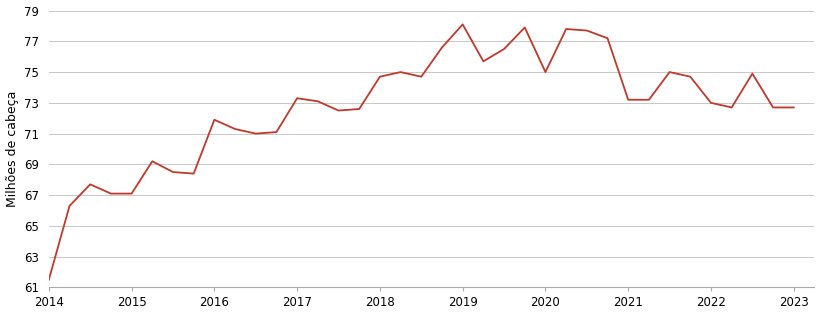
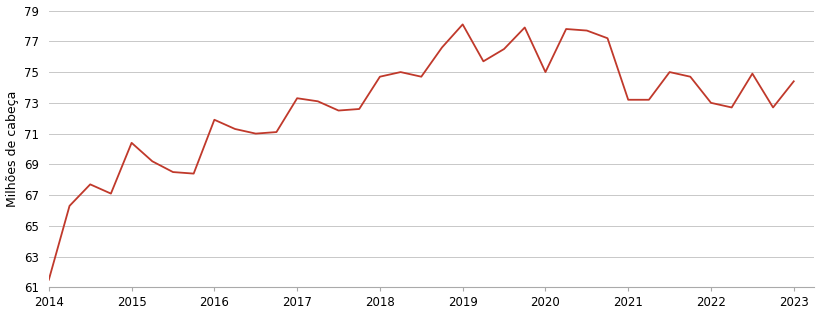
2015: 67.1 -> 70.4
2023: 72.7 -> 74.4
